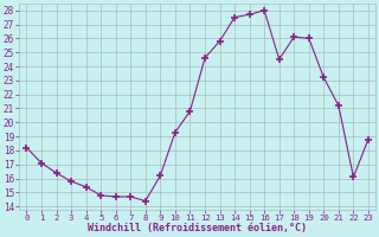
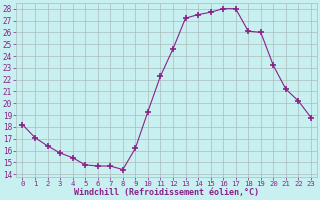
11: 20.8 -> 22.3
13: 25.8 -> 27.2
17: 24.5 -> 28.0
22: 16.1 -> 20.2
